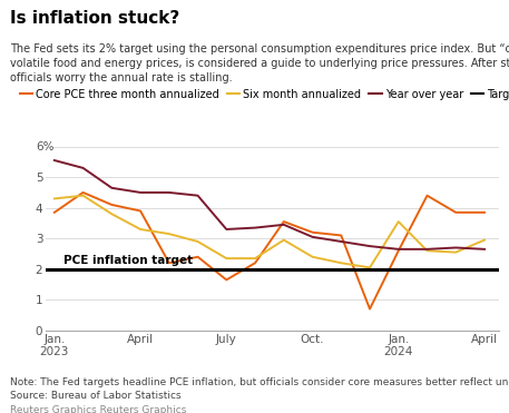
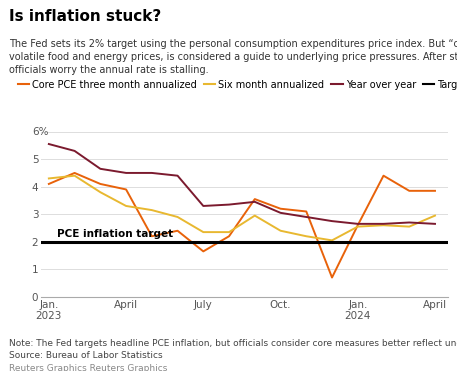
Core PCE three month annualized/Jan. 2023: 3.85 -> 4.10
Six month annualized/Jan. 2024: 3.55 -> 2.55
